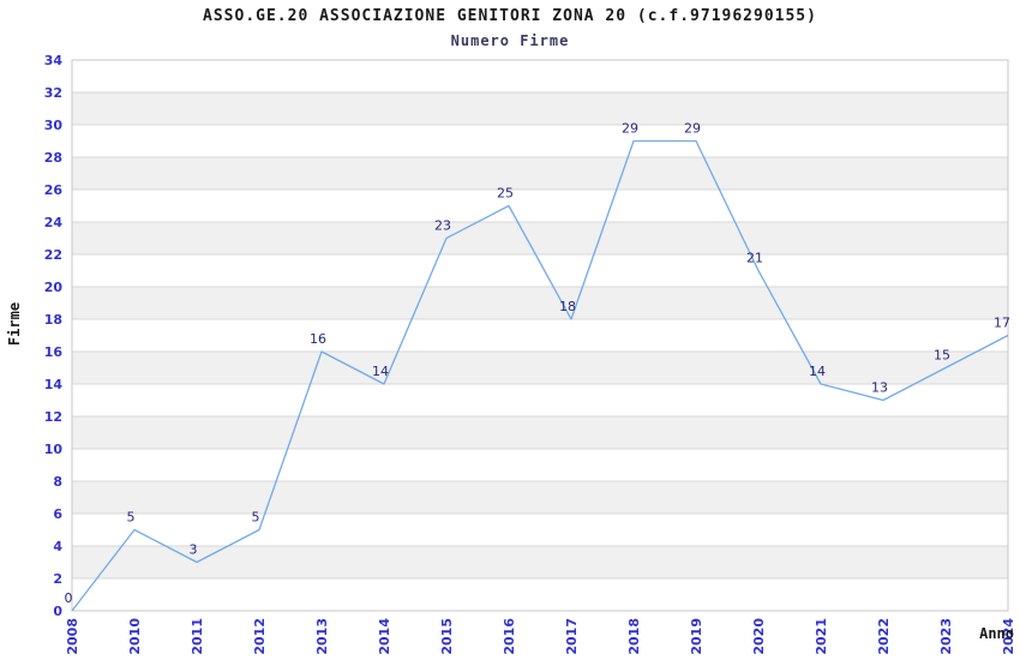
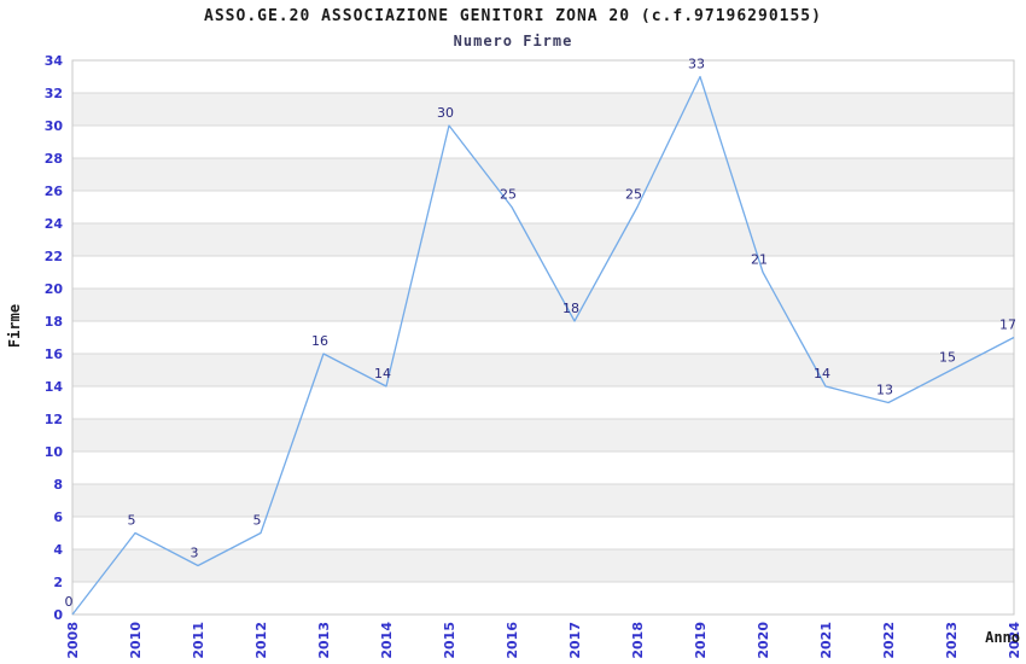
2015: 23 -> 30
2018: 29 -> 25
2019: 29 -> 33
